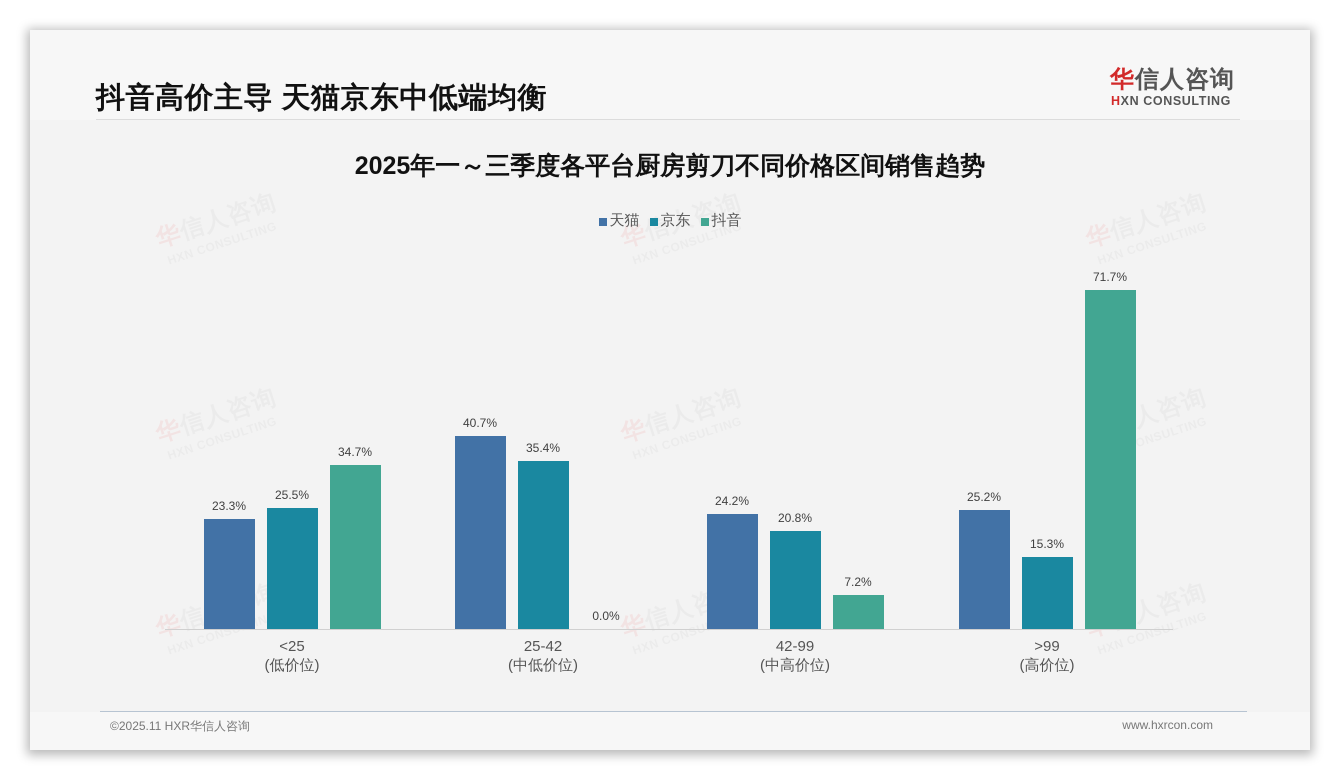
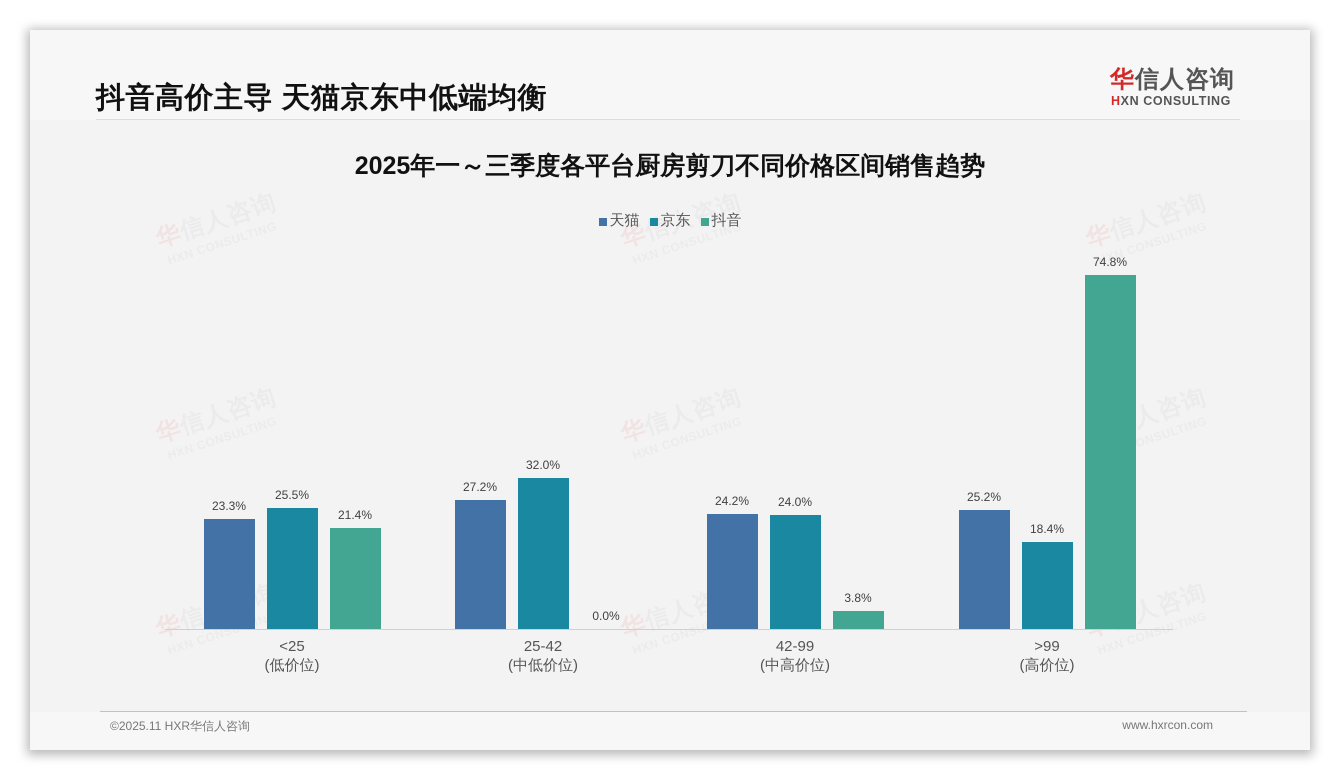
抖音/<25 (低价位): 34.7% -> 21.4%
天猫/25-42 (中低价位): 40.7% -> 27.2%
京东/25-42 (中低价位): 35.4% -> 32.0%
京东/42-99 (中高价位): 20.8% -> 24.0%
抖音/42-99 (中高价位): 7.2% -> 3.8%
京东/>99 (高价位): 15.3% -> 18.4%
抖音/>99 (高价位): 71.7% -> 74.8%
